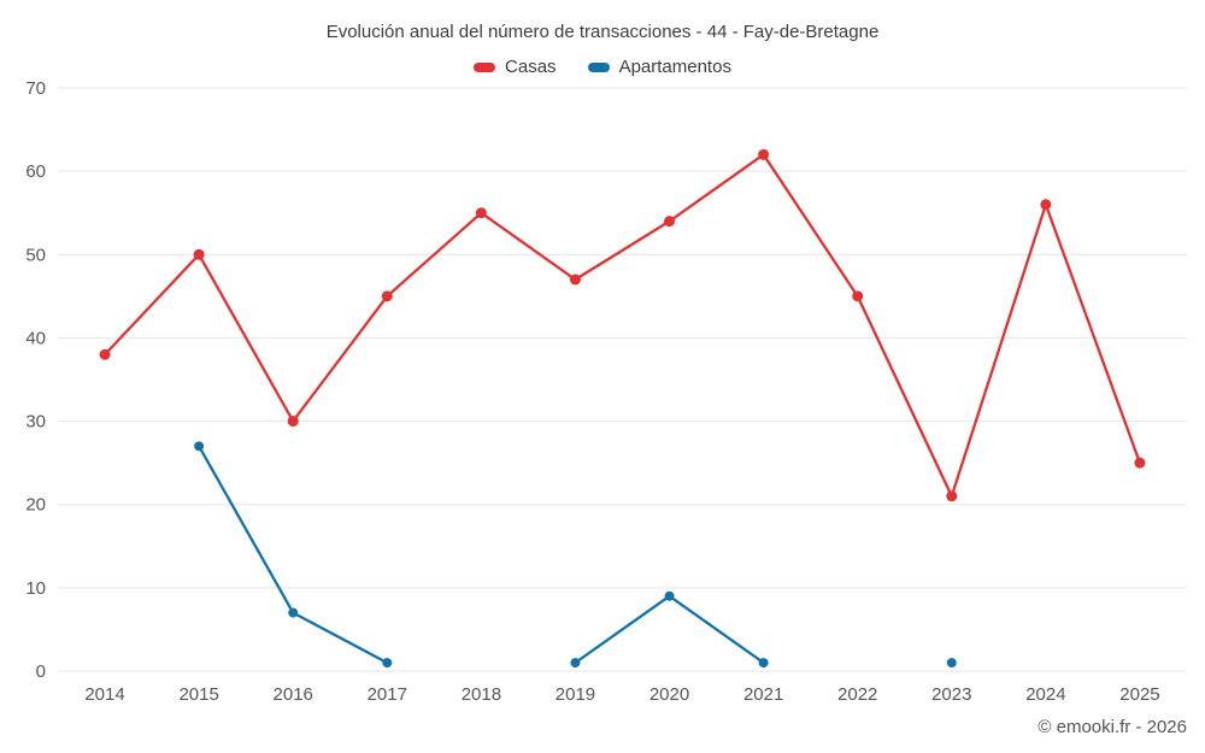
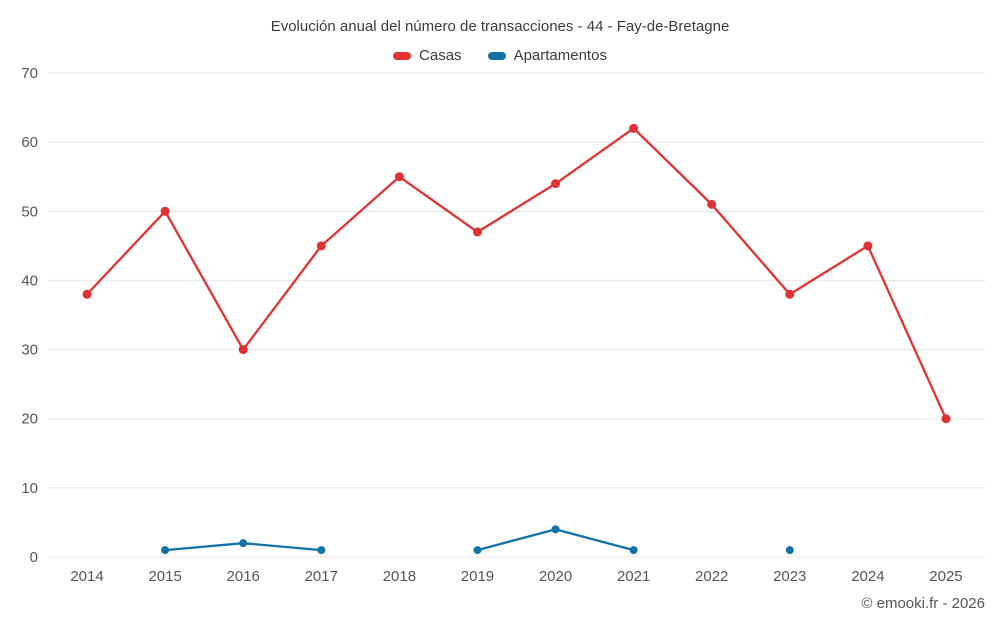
Apartamentos/2015: 27 -> 1
Apartamentos/2016: 7 -> 2
Apartamentos/2020: 9 -> 4
Casas/2022: 45 -> 51
Casas/2023: 21 -> 38
Casas/2024: 56 -> 45
Casas/2025: 25 -> 20
